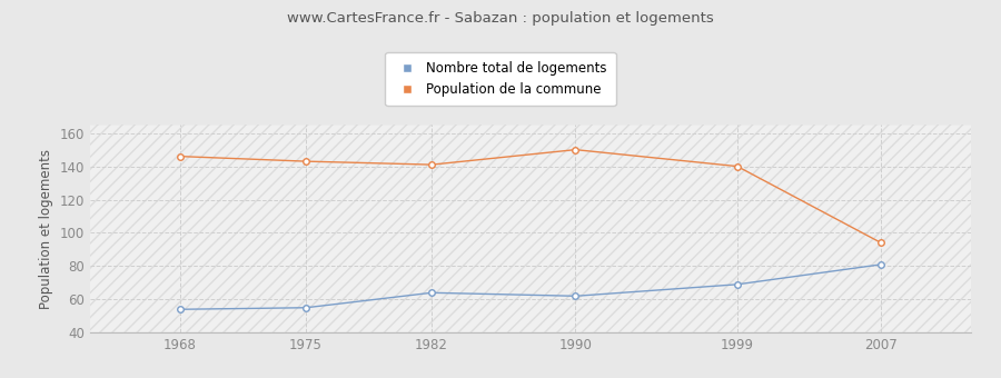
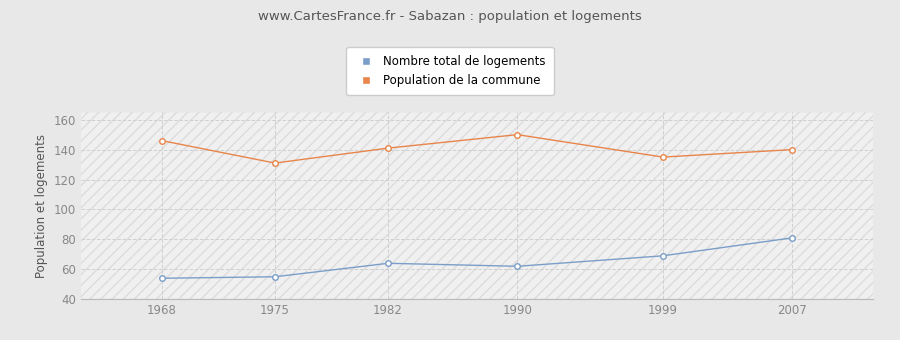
Population de la commune/1975: 143 -> 131
Population de la commune/1999: 140 -> 135
Population de la commune/2007: 94 -> 140
